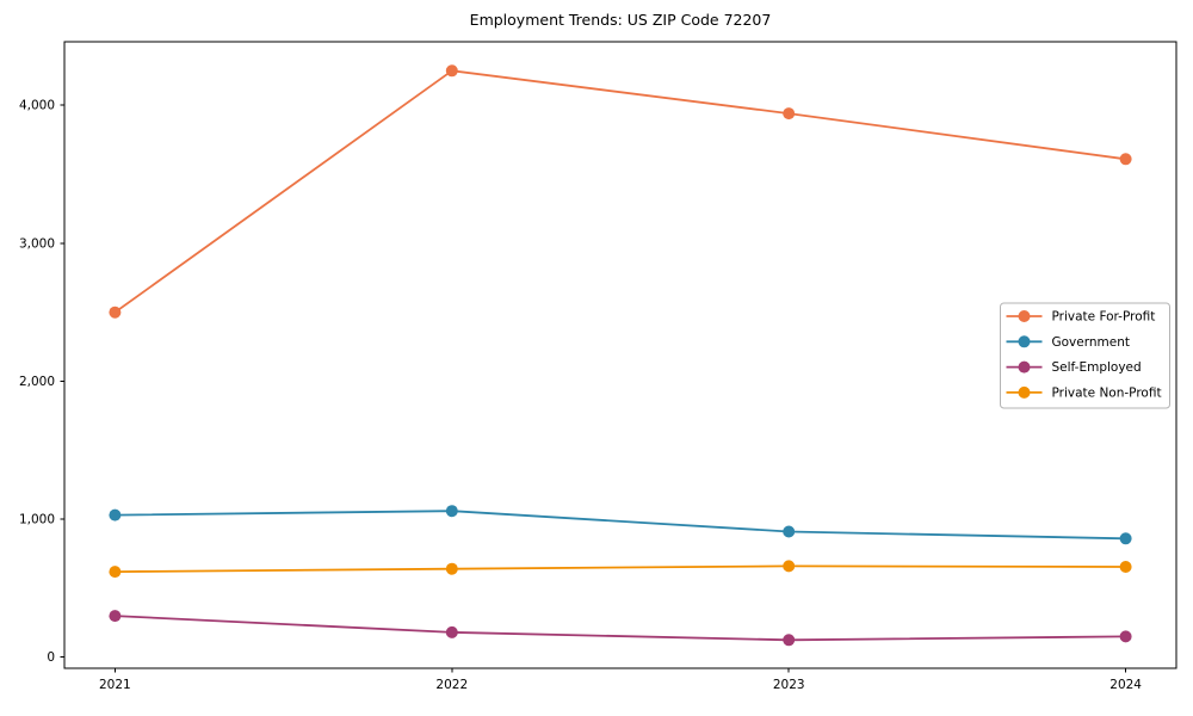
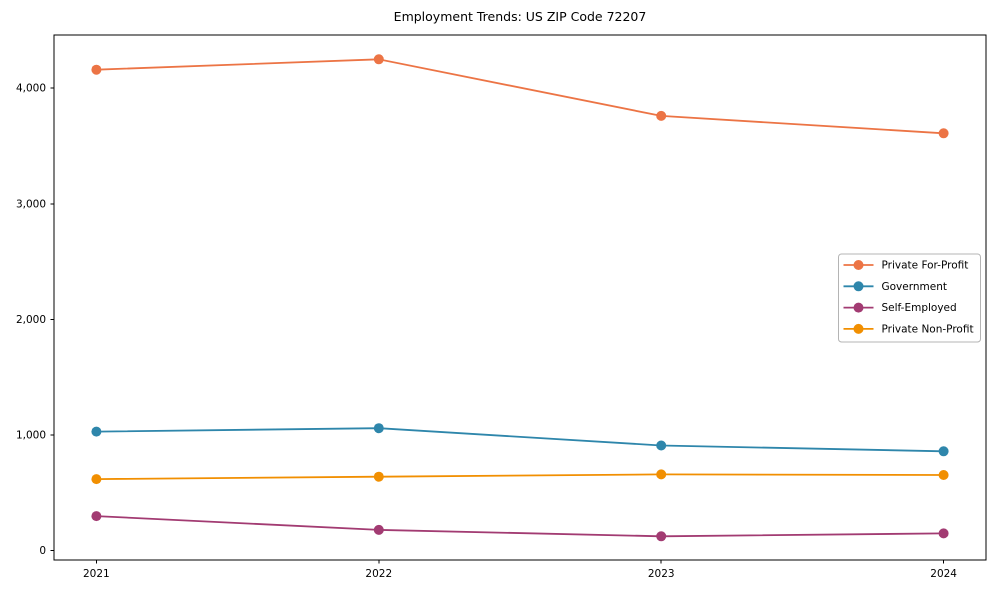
Private For-Profit/2021: 2500 -> 4160
Private For-Profit/2023: 3940 -> 3760
